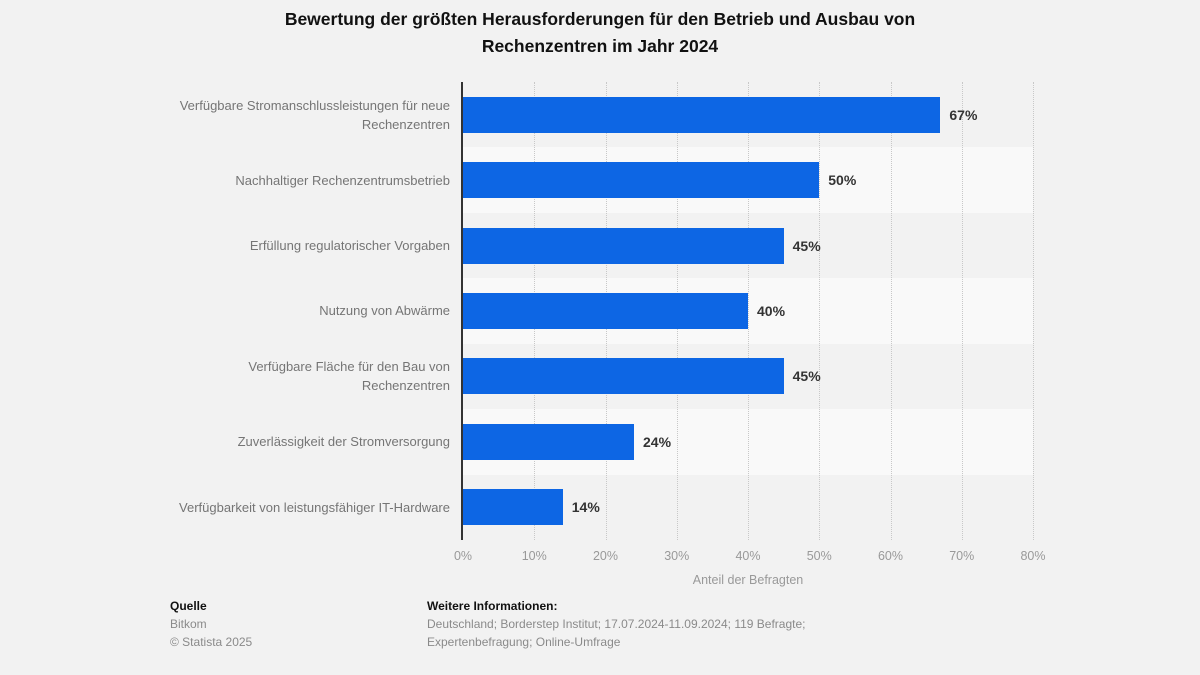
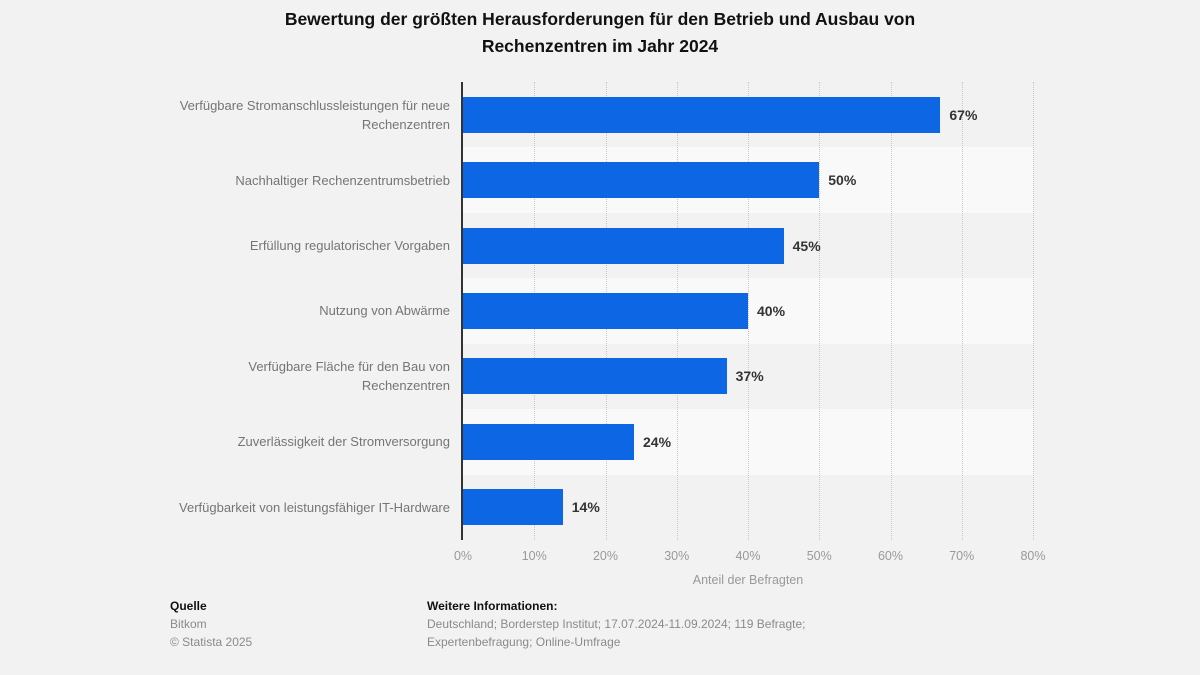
Verfügbare Fläche für den Bau von Rechenzentren: 45% -> 37%
